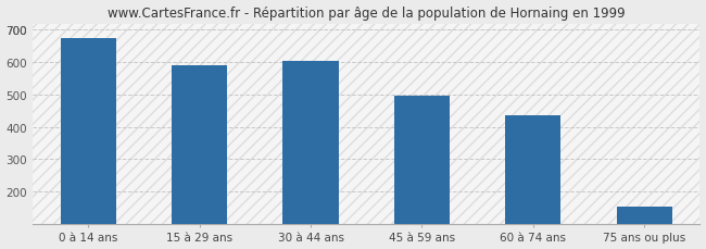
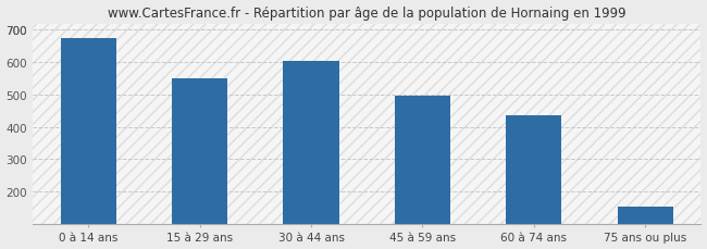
15 à 29 ans: 590 -> 550
